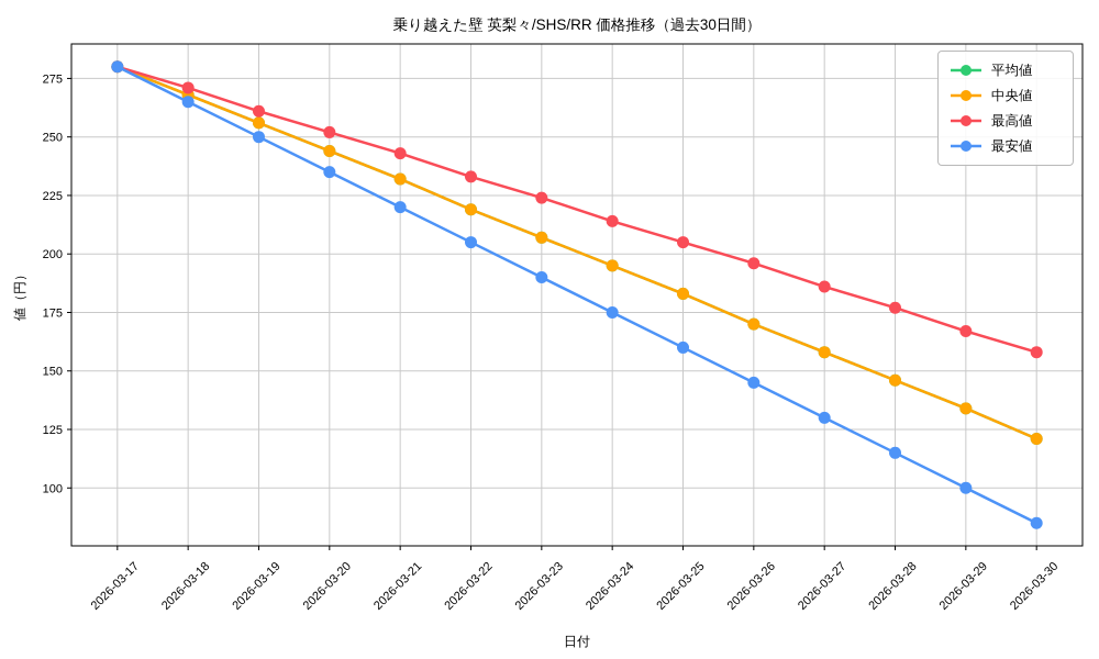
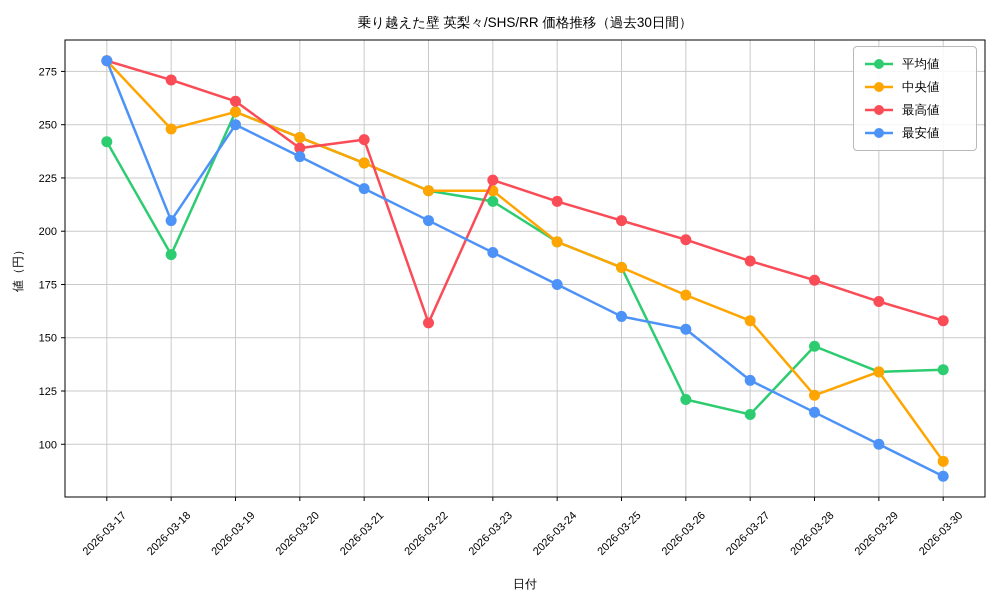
平均値/2026-03-17: 280 -> 242
平均値/2026-03-18: 268 -> 189
中央値/2026-03-18: 268 -> 248
最安値/2026-03-18: 265 -> 205
最高値/2026-03-20: 252 -> 239
最高値/2026-03-22: 233 -> 157
平均値/2026-03-23: 207 -> 214
中央値/2026-03-23: 207 -> 219
平均値/2026-03-26: 170 -> 121
最安値/2026-03-26: 145 -> 154
平均値/2026-03-27: 158 -> 114
中央値/2026-03-28: 146 -> 123
平均値/2026-03-30: 121 -> 135
中央値/2026-03-30: 121 -> 92
